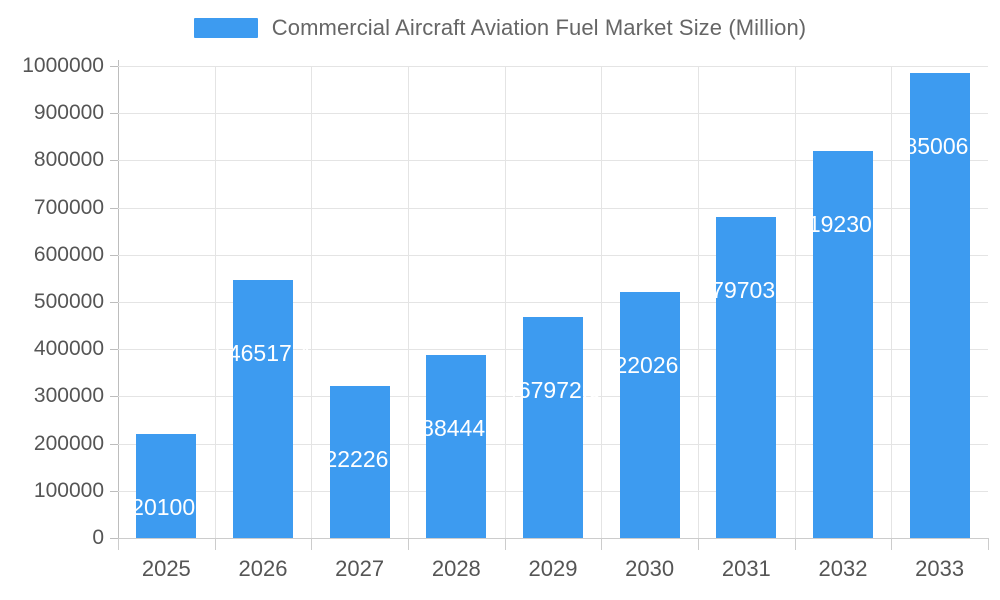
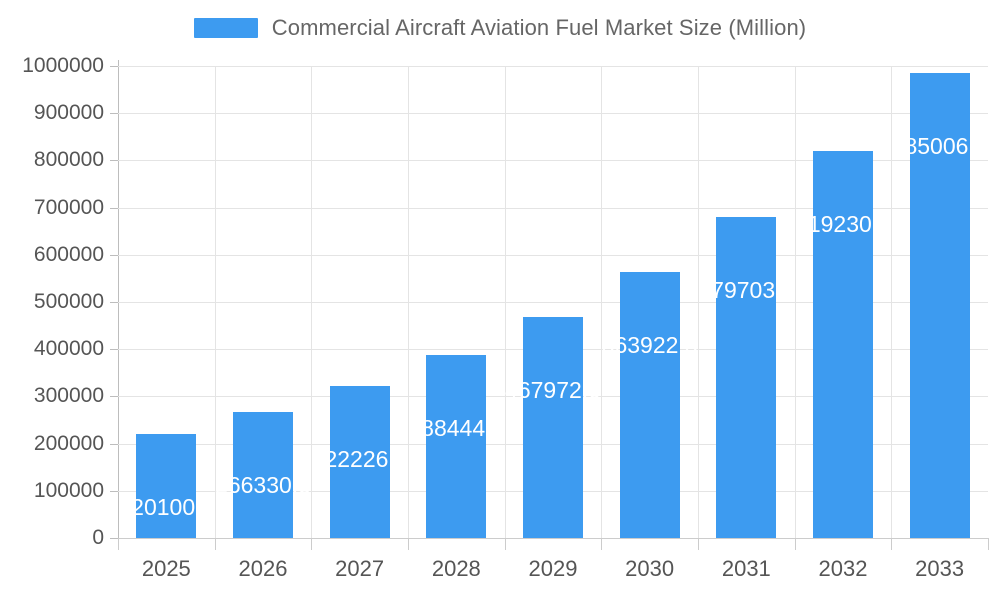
2026: 546517.4 -> 266330.8
2030: 522026.4 -> 563922.5
